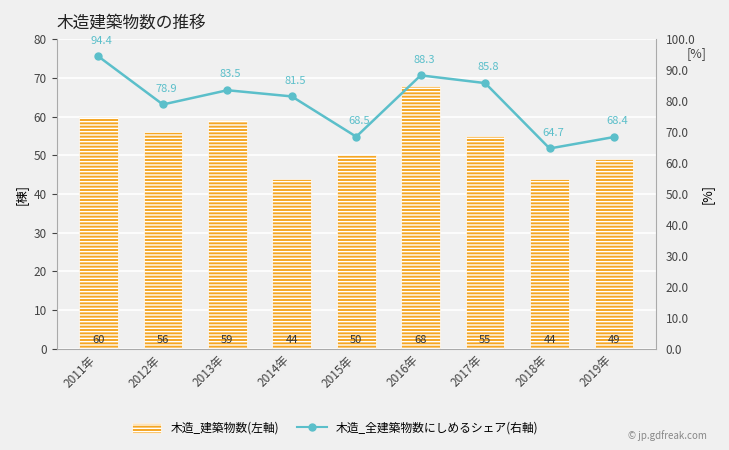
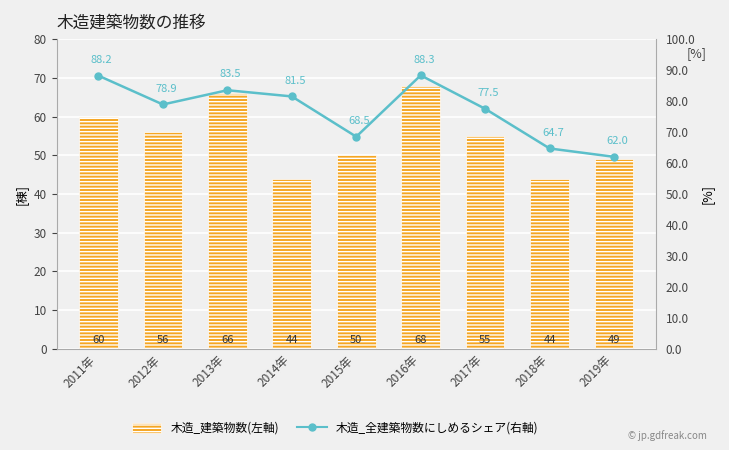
木造_全建築物数にしめるシェア(右軸)/2011年: 94.4 -> 88.2
木造_建築物数(左軸)/2013年: 59 -> 66
木造_全建築物数にしめるシェア(右軸)/2017年: 85.8 -> 77.5
木造_全建築物数にしめるシェア(右軸)/2019年: 68.4 -> 62.0
